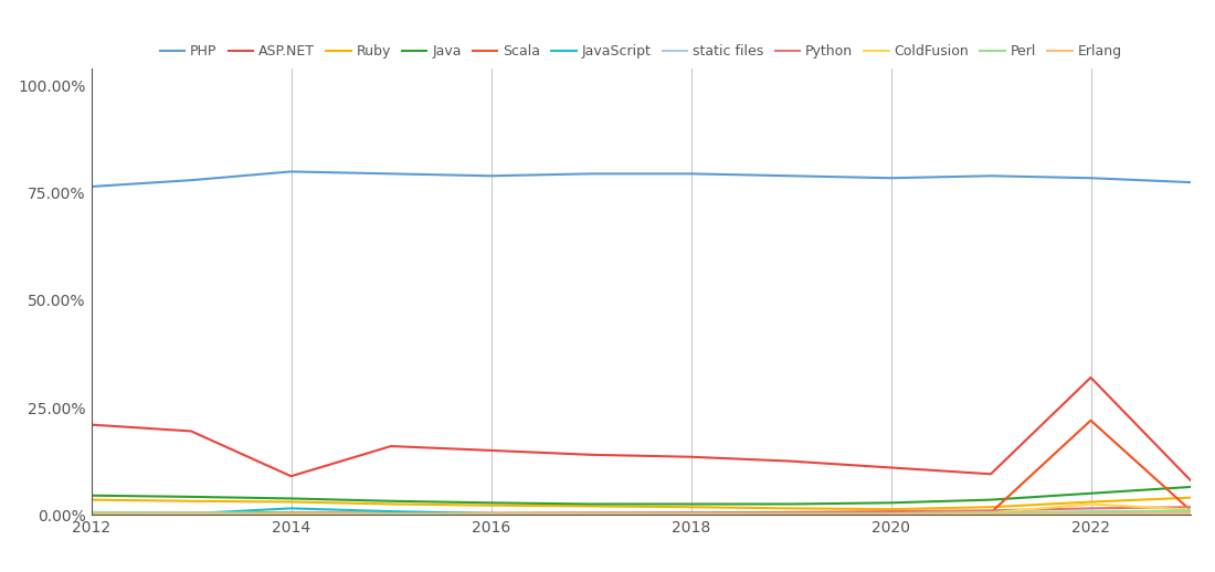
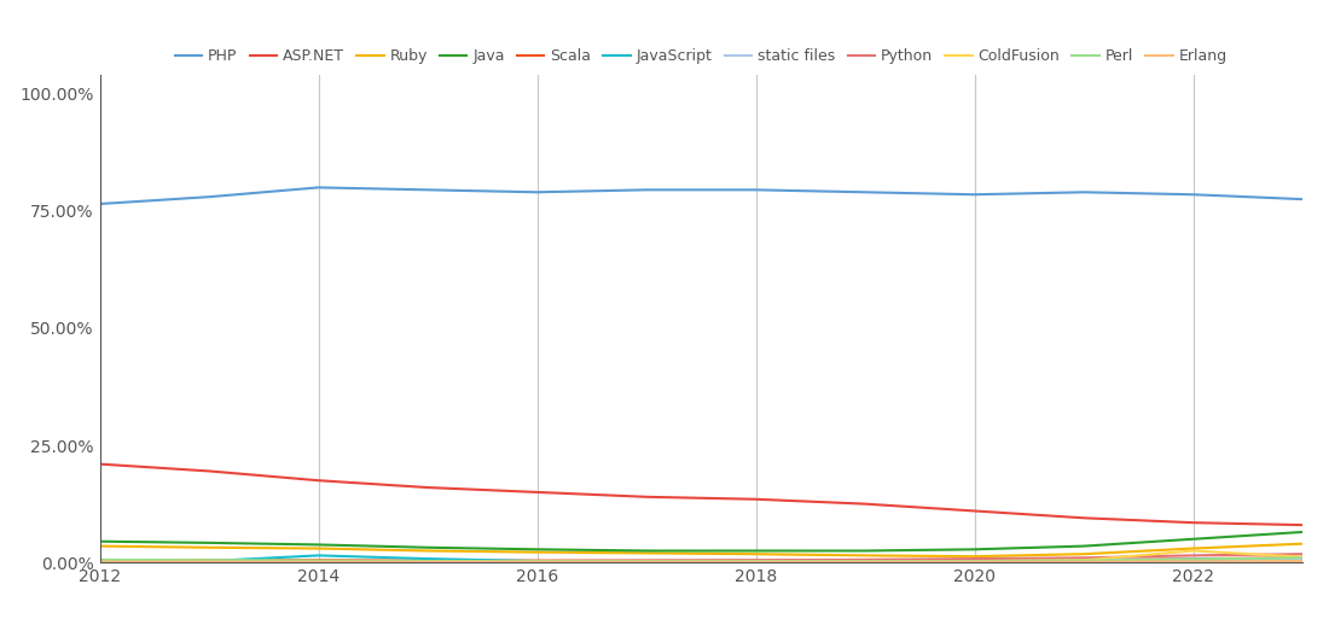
ASP.NET/2014: 9.0% -> 17.5%
ASP.NET/2022: 32.0% -> 8.5%
Scala/2022: 22.0% -> 0.8%
